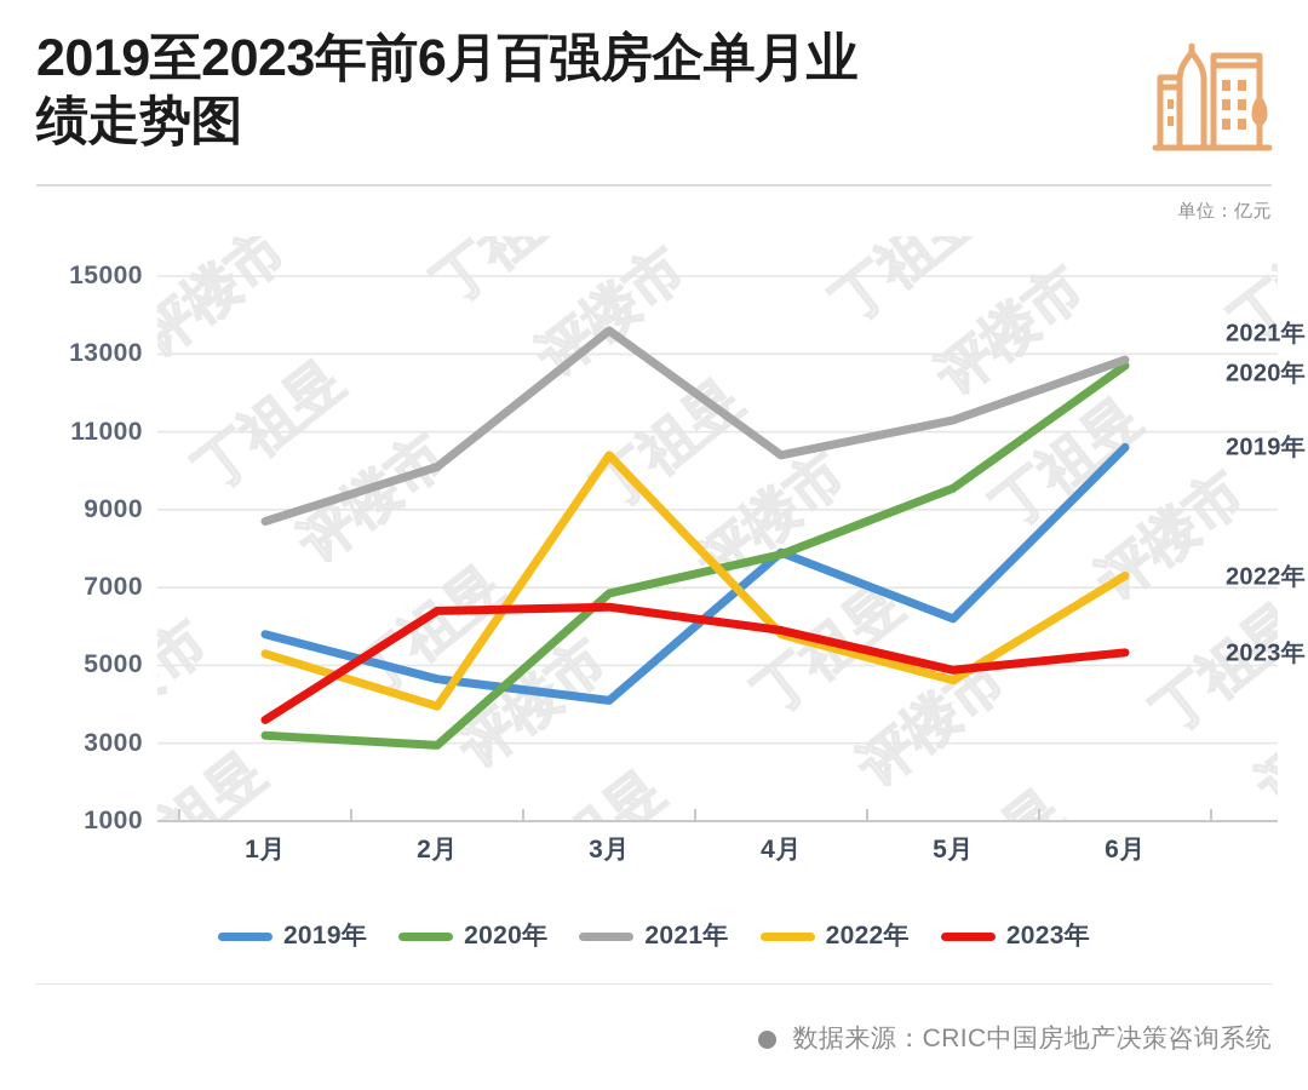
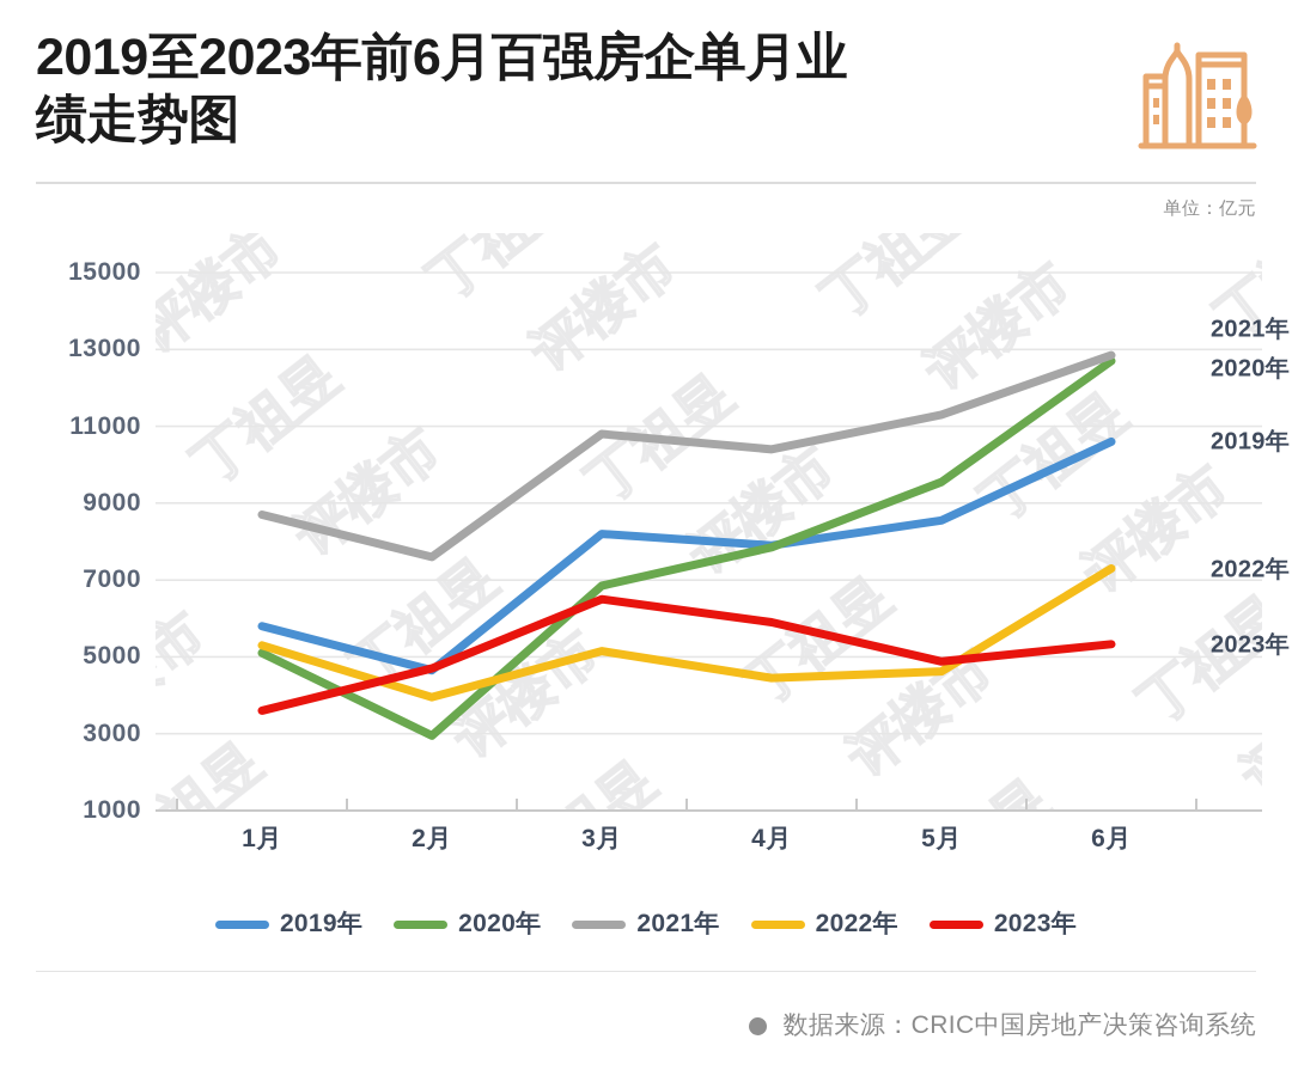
2020年/1月: 3200 -> 5100
2021年/2月: 10100 -> 7600
2023年/2月: 6400 -> 4700
2019年/3月: 4100 -> 8200
2021年/3月: 13600 -> 10800
2022年/3月: 10400 -> 5200
2022年/4月: 5800 -> 4400
2019年/5月: 6200 -> 8600
